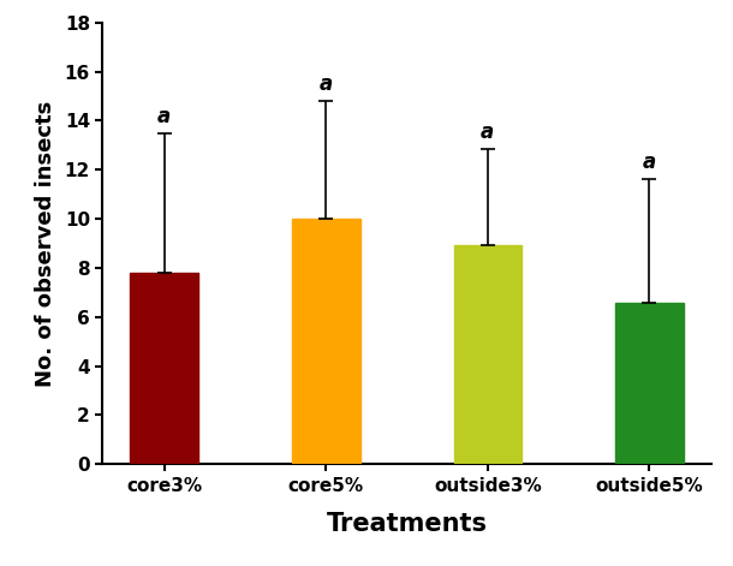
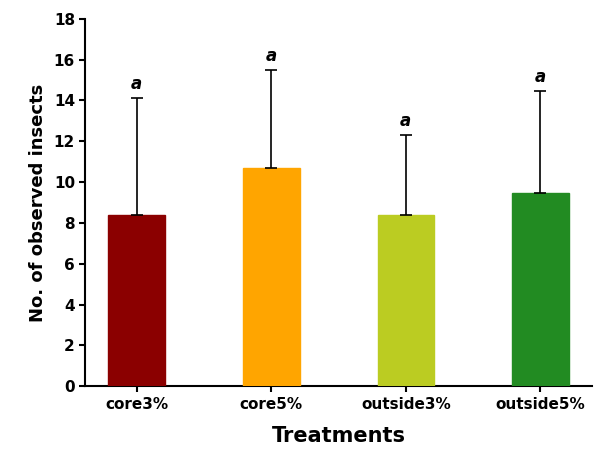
core3%: 7.80 -> 8.40
core5%: 10.00 -> 10.70
outside3%: 8.95 -> 8.40
outside5%: 6.60 -> 9.45
